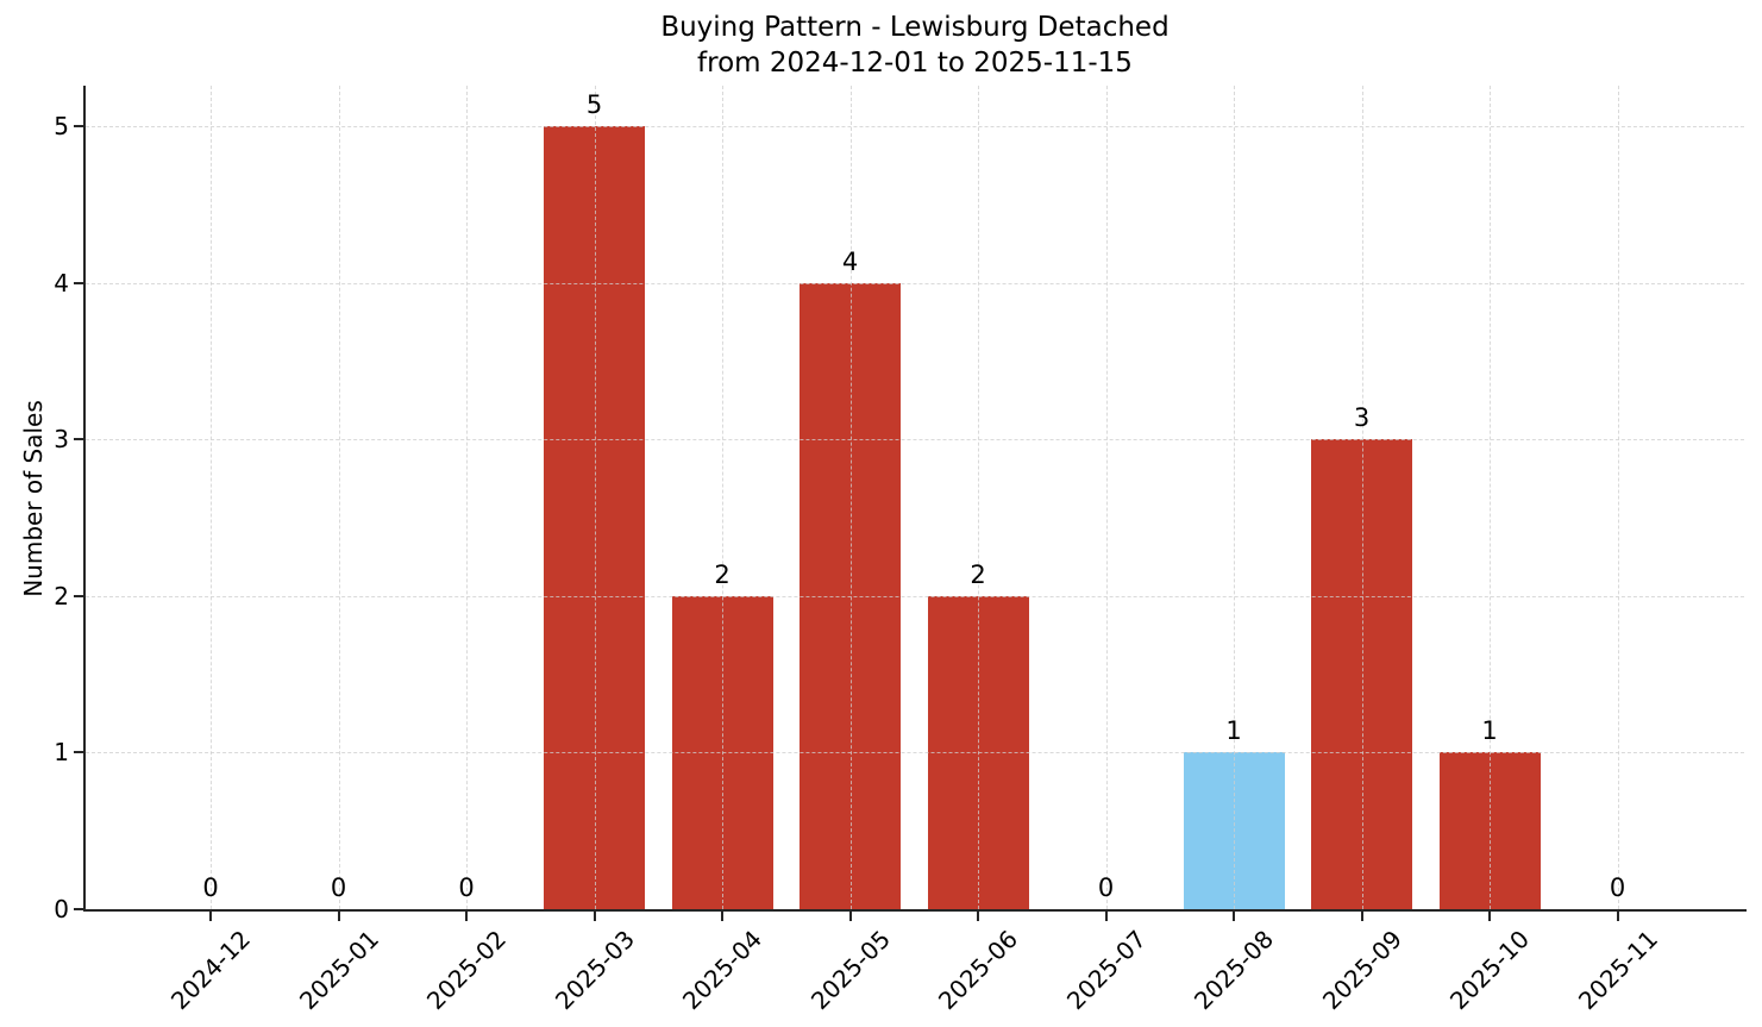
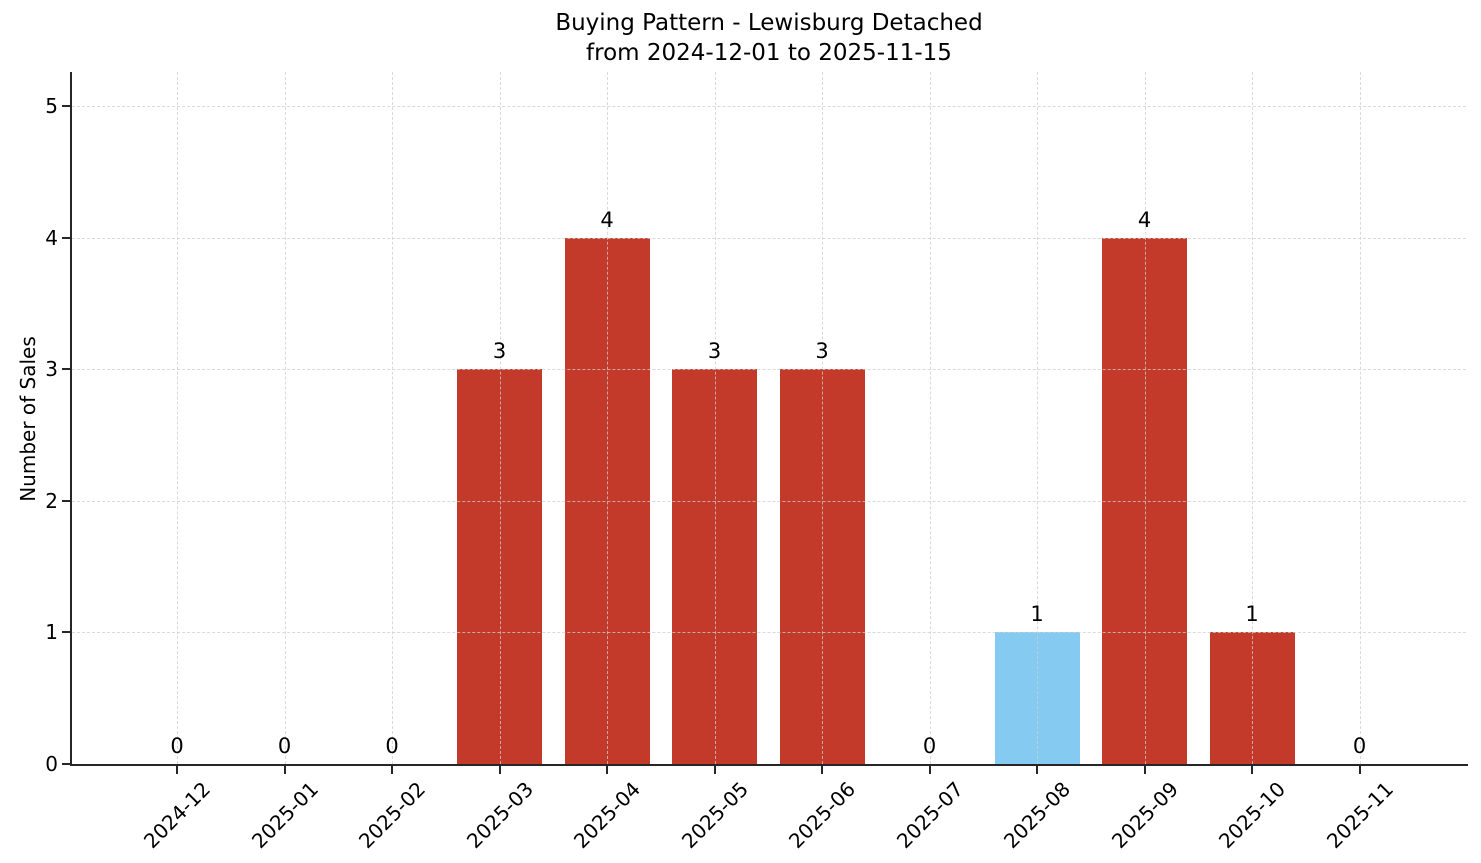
2025-03: 5 -> 3
2025-04: 2 -> 4
2025-05: 4 -> 3
2025-06: 2 -> 3
2025-09: 3 -> 4
